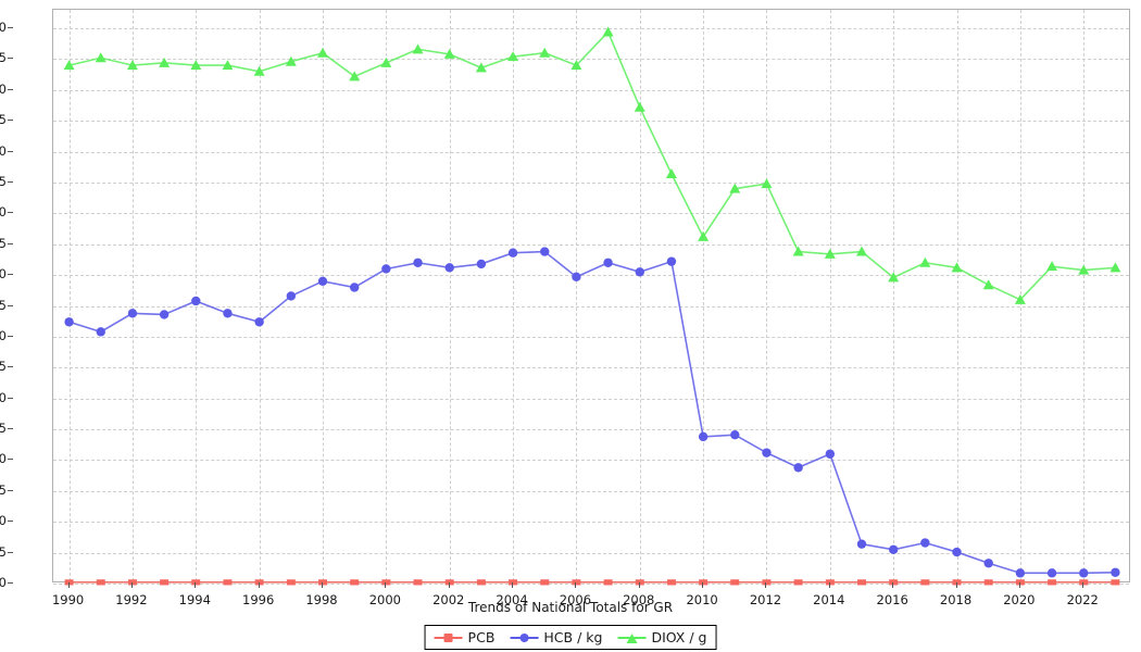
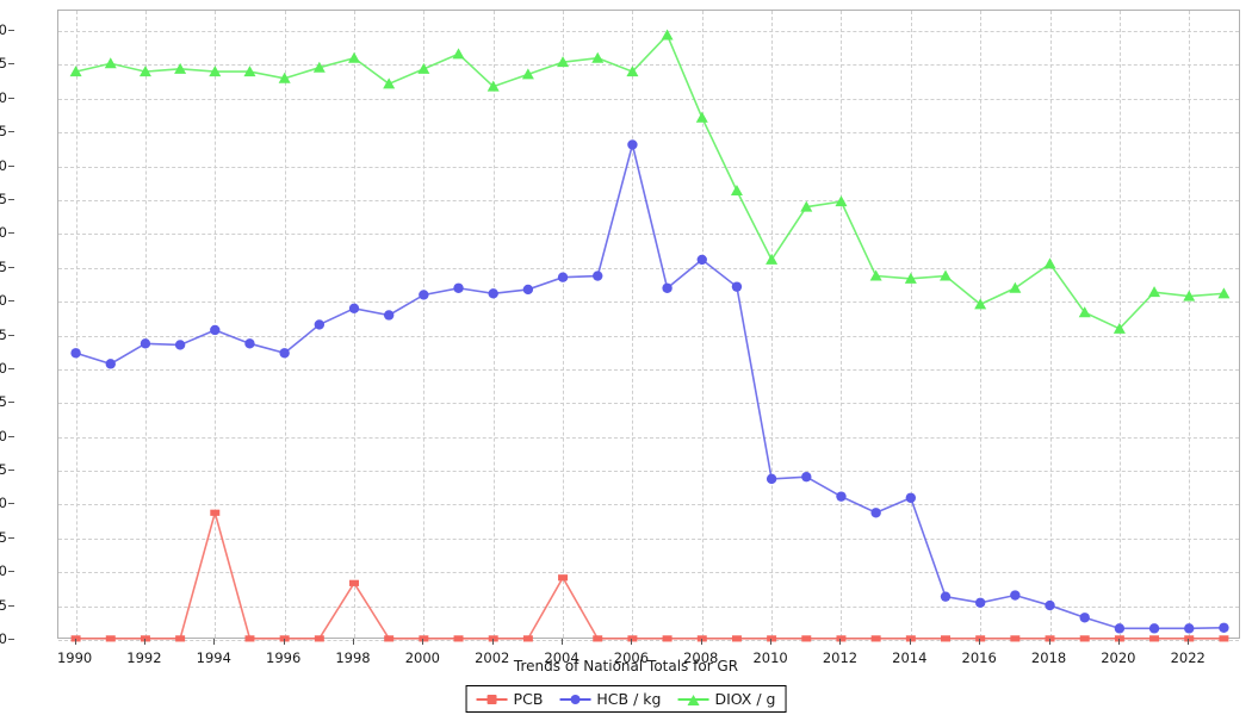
PCB/1994: 0.1 -> 9.4
PCB/1998: 0.1 -> 4.2
DIOX / g/2002: 42.9 -> 40.9
PCB/2004: 0.1 -> 4.6
HCB / kg/2006: 24.9 -> 36.6
HCB / kg/2008: 25.2 -> 28.1
DIOX / g/2018: 25.6 -> 27.8
